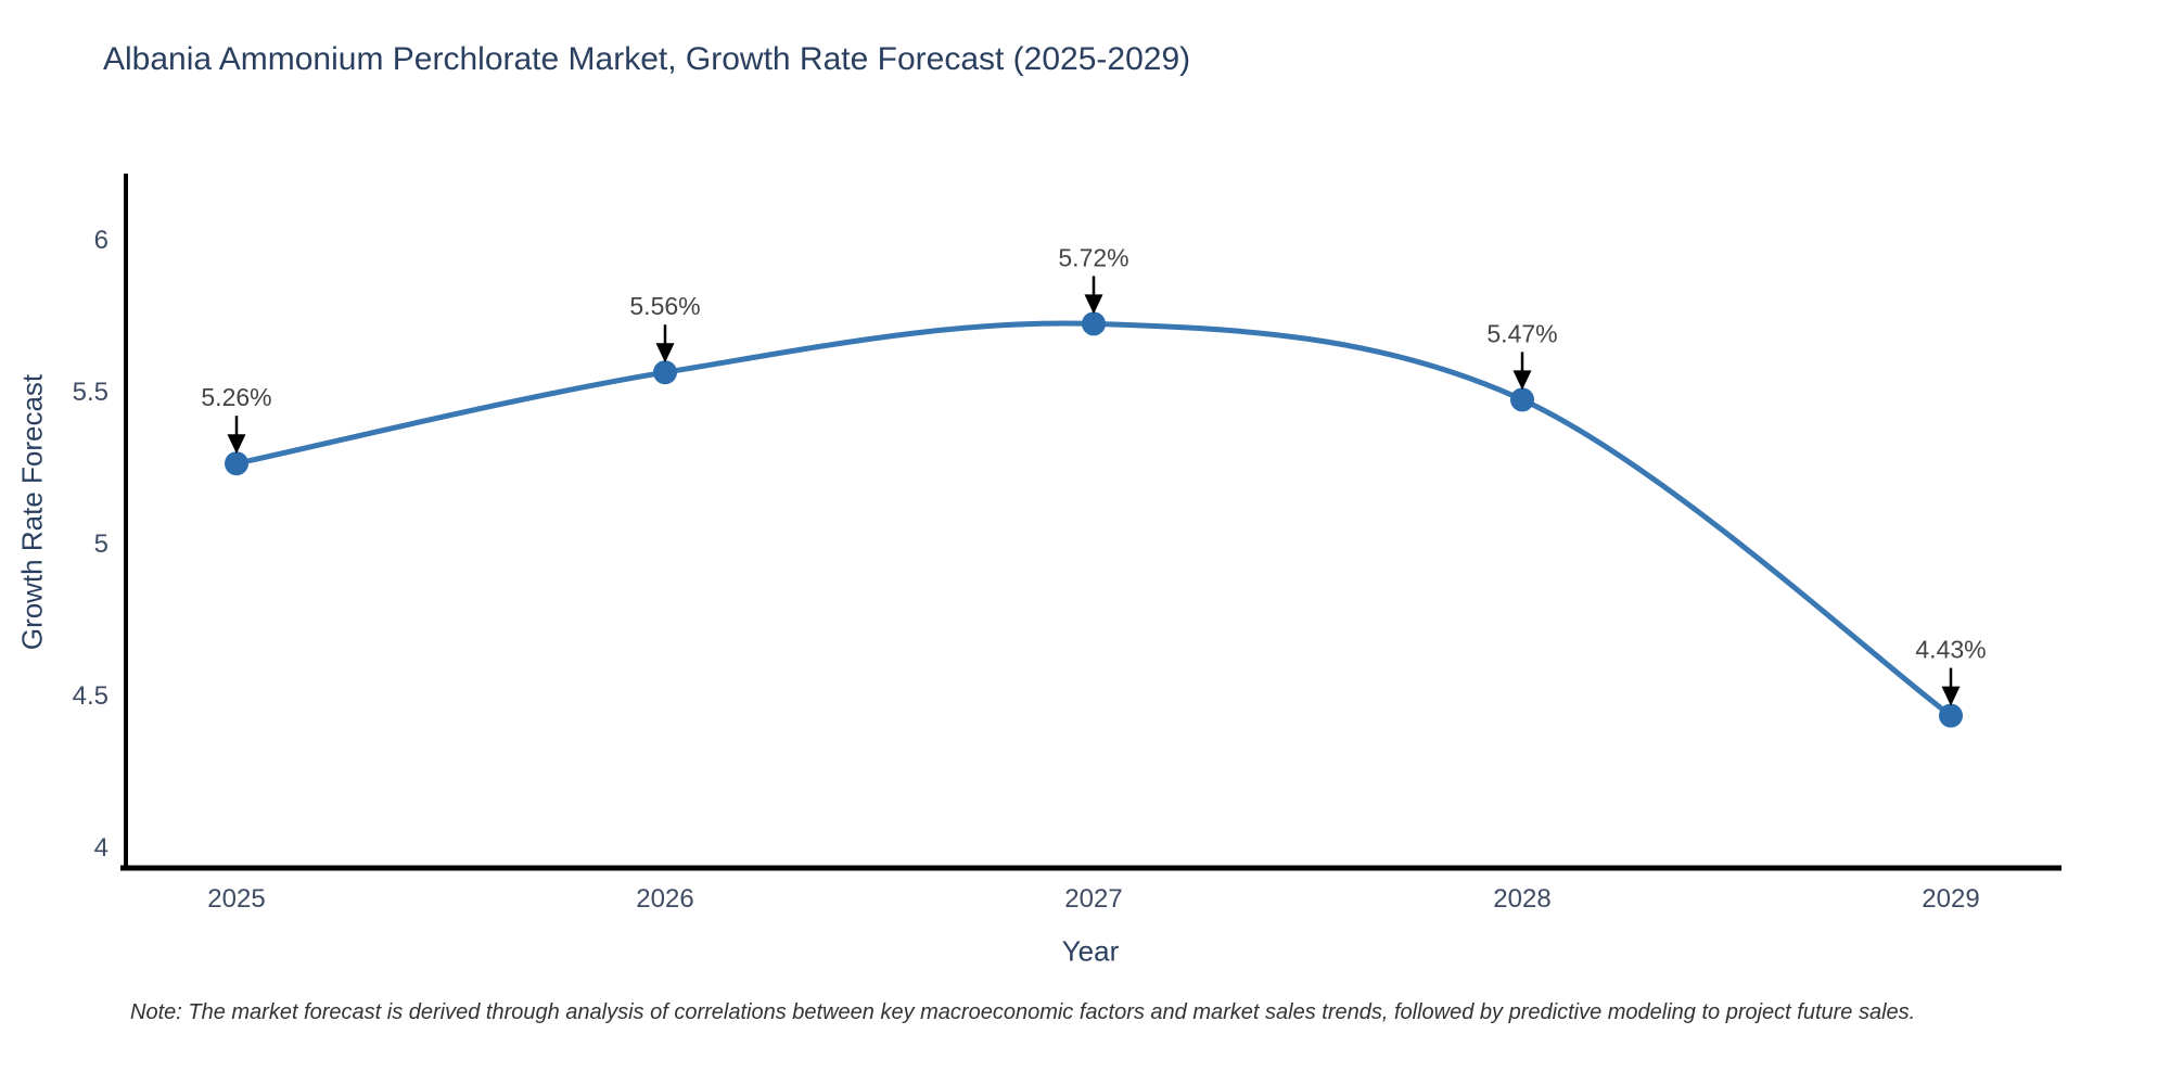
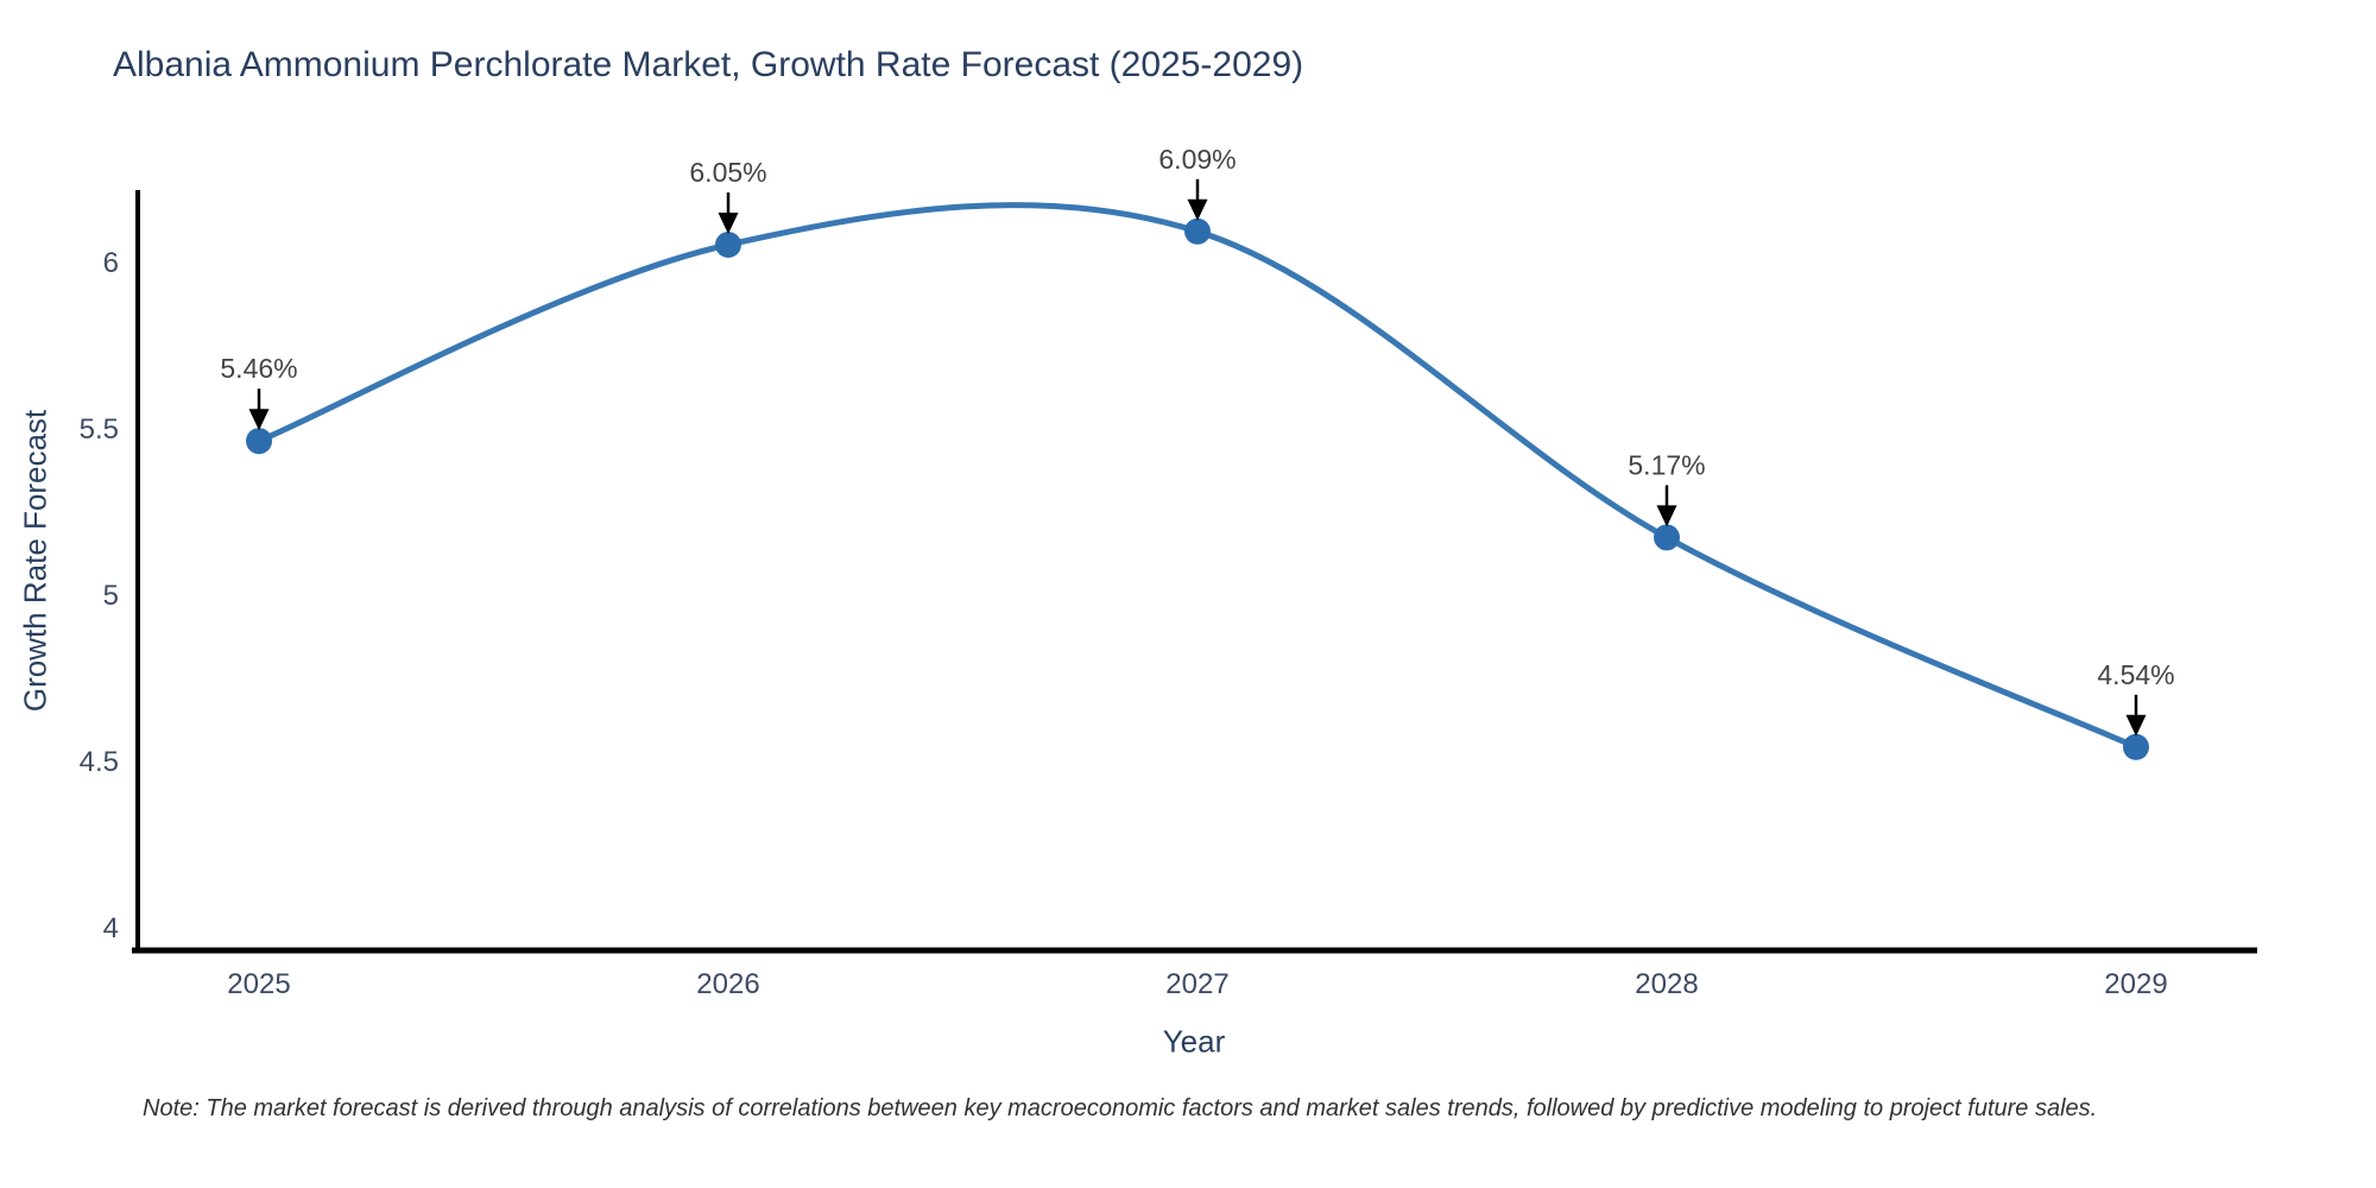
2025: 5.26% -> 5.46%
2026: 5.56% -> 6.05%
2027: 5.72% -> 6.09%
2028: 5.47% -> 5.17%
2029: 4.43% -> 4.54%
